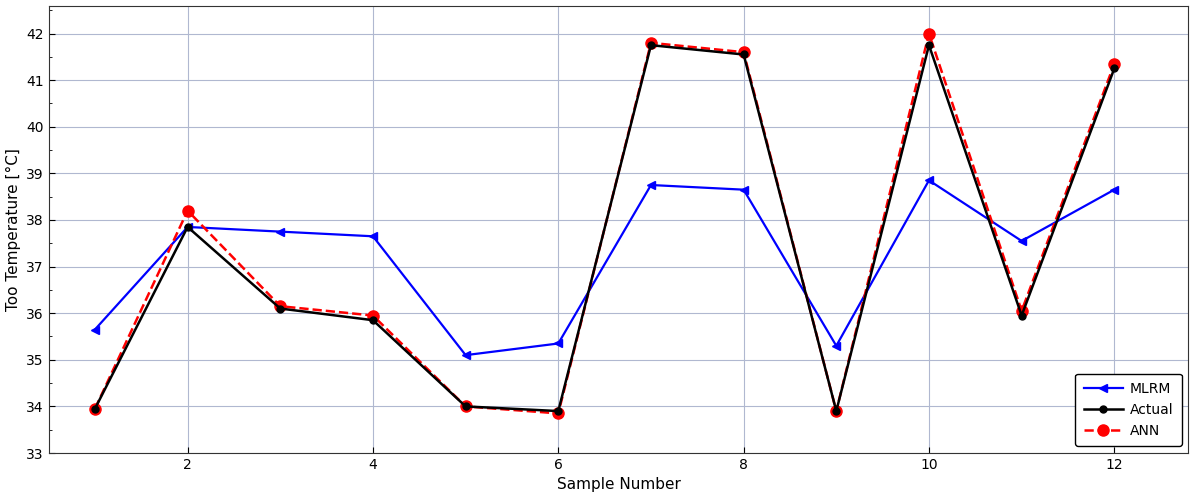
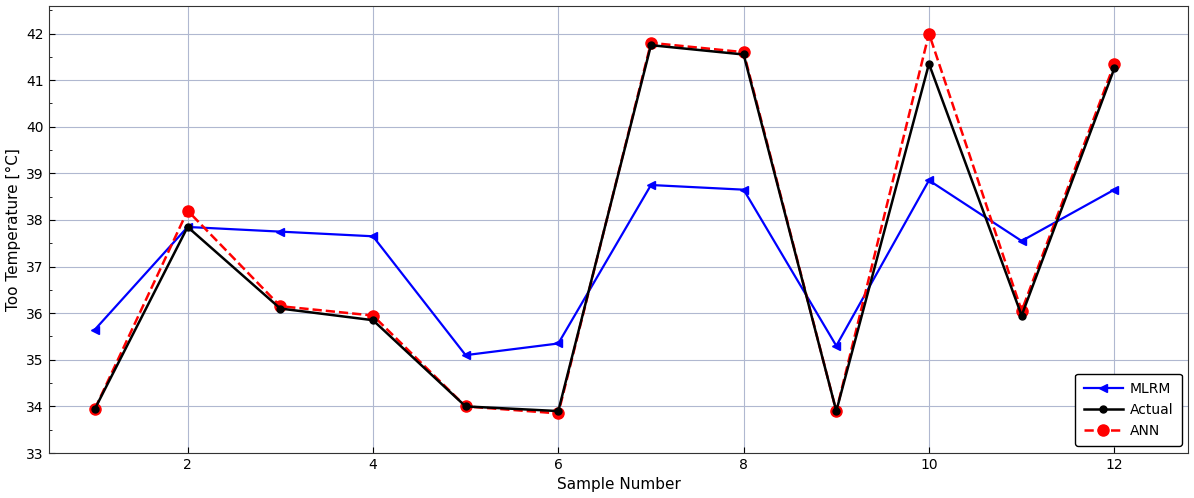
Actual/10: 41.75 -> 41.35
